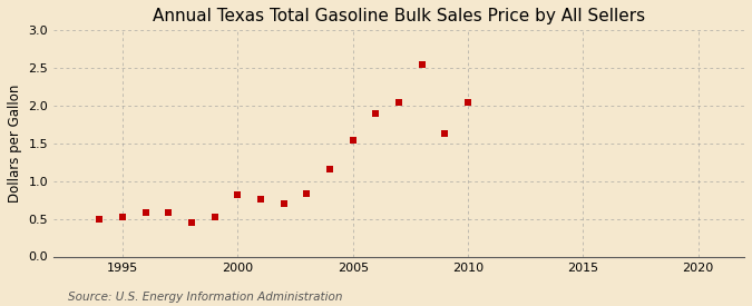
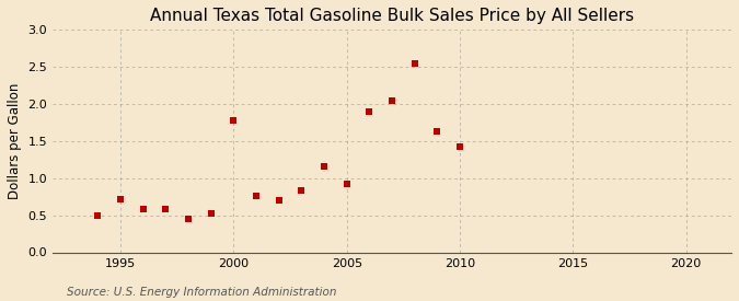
1995: 0.52 -> 0.72
2000: 0.82 -> 1.78
2005: 1.54 -> 0.92
2010: 2.04 -> 1.42
